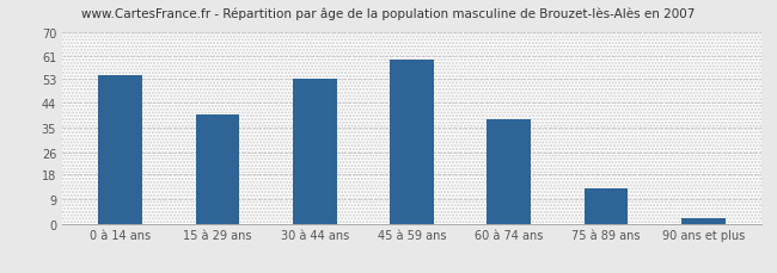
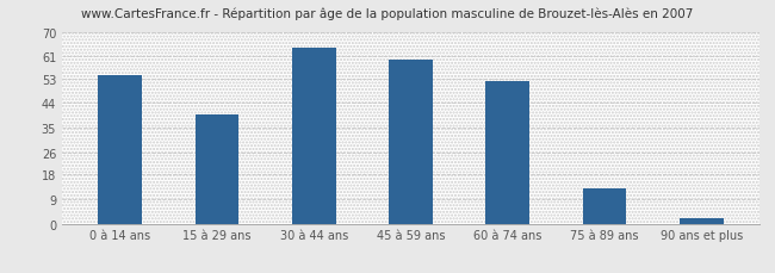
30 à 44 ans: 53 -> 64
60 à 74 ans: 38 -> 52
